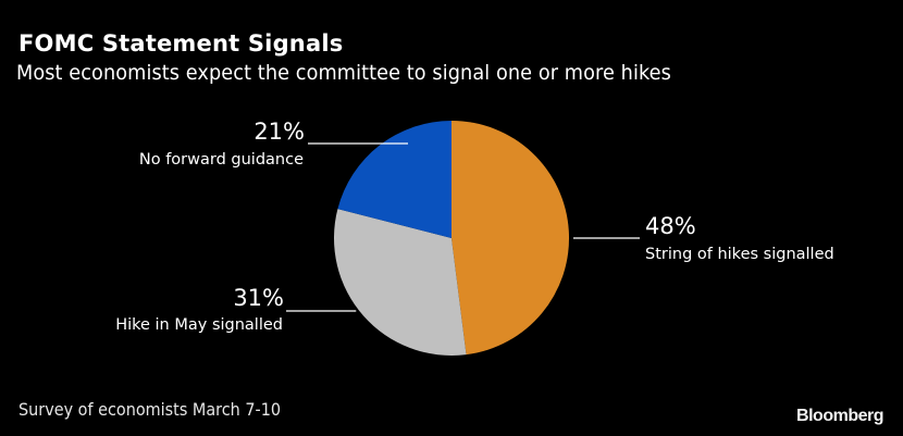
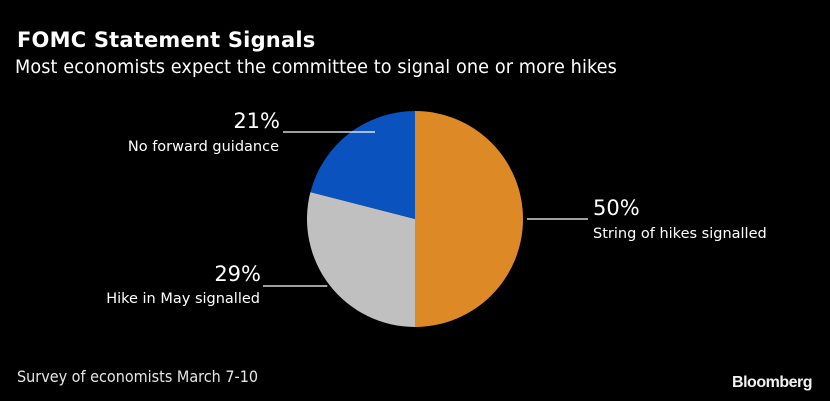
String of hikes signalled: 48% -> 50%
Hike in May signalled: 31% -> 29%
